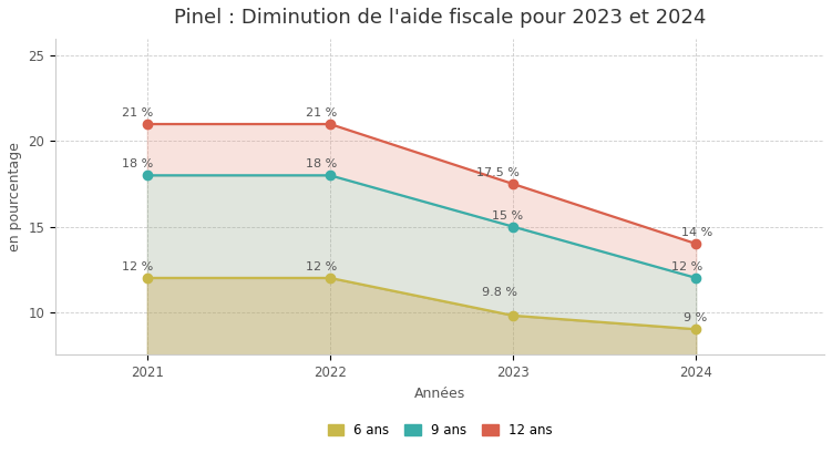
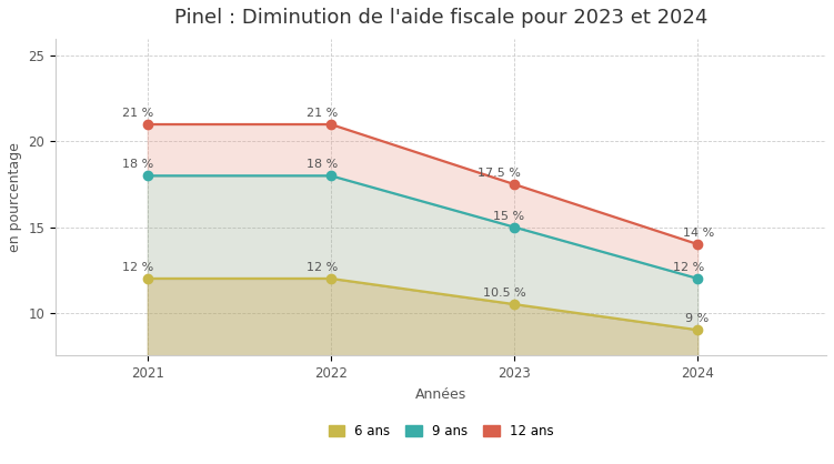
6 ans/2023: 9.8 -> 10.5
